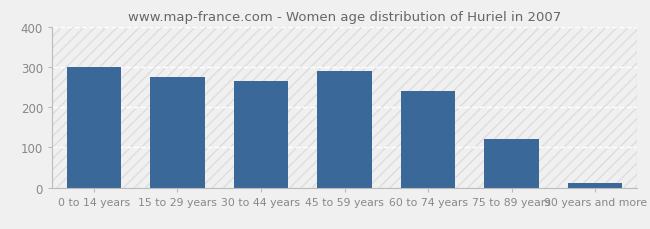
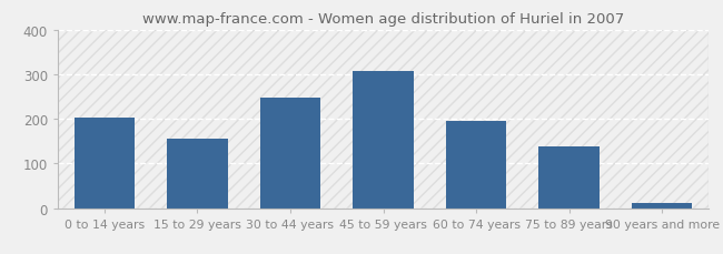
0 to 14 years: 300 -> 203
15 to 29 years: 275 -> 155
30 to 44 years: 265 -> 247
45 to 59 years: 290 -> 307
60 to 74 years: 240 -> 195
75 to 89 years: 120 -> 138
